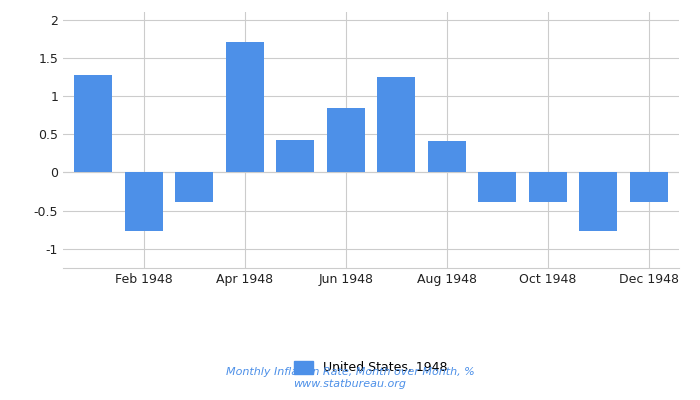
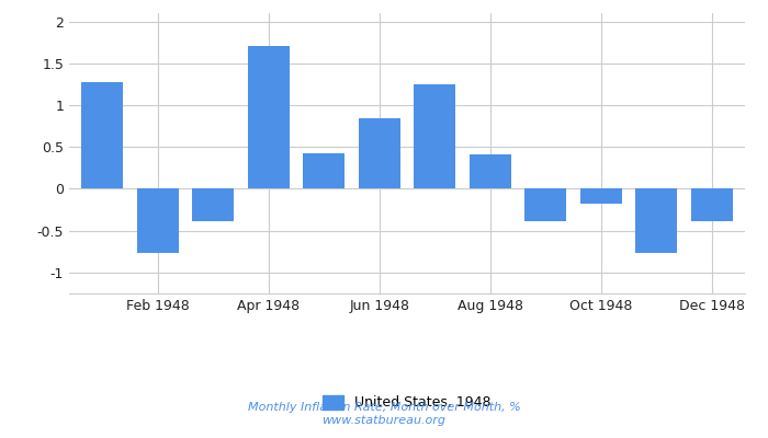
Oct 1948: -0.38 -> -0.18
